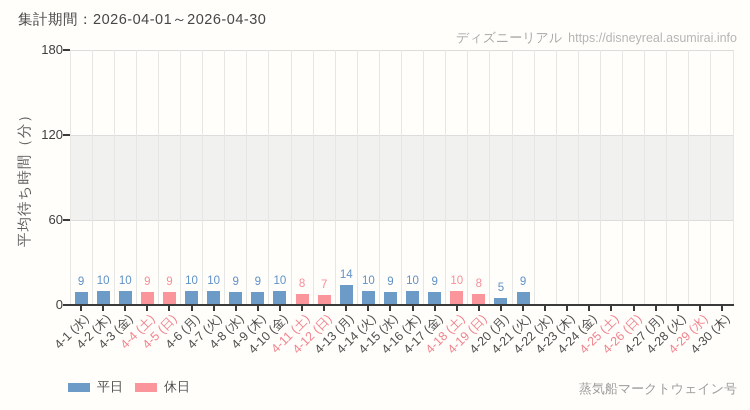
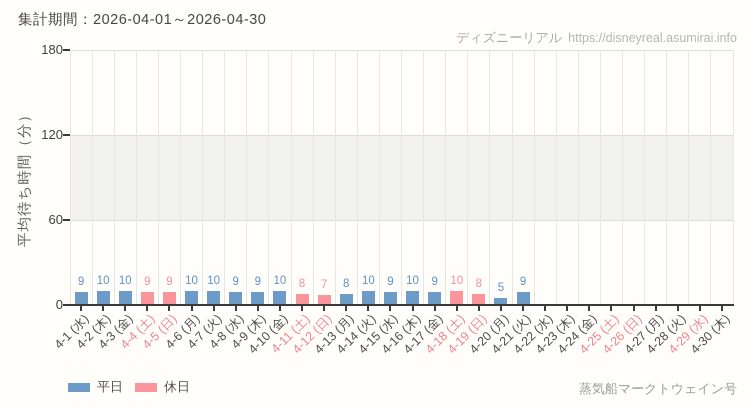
4-13 (月): 14 -> 8
